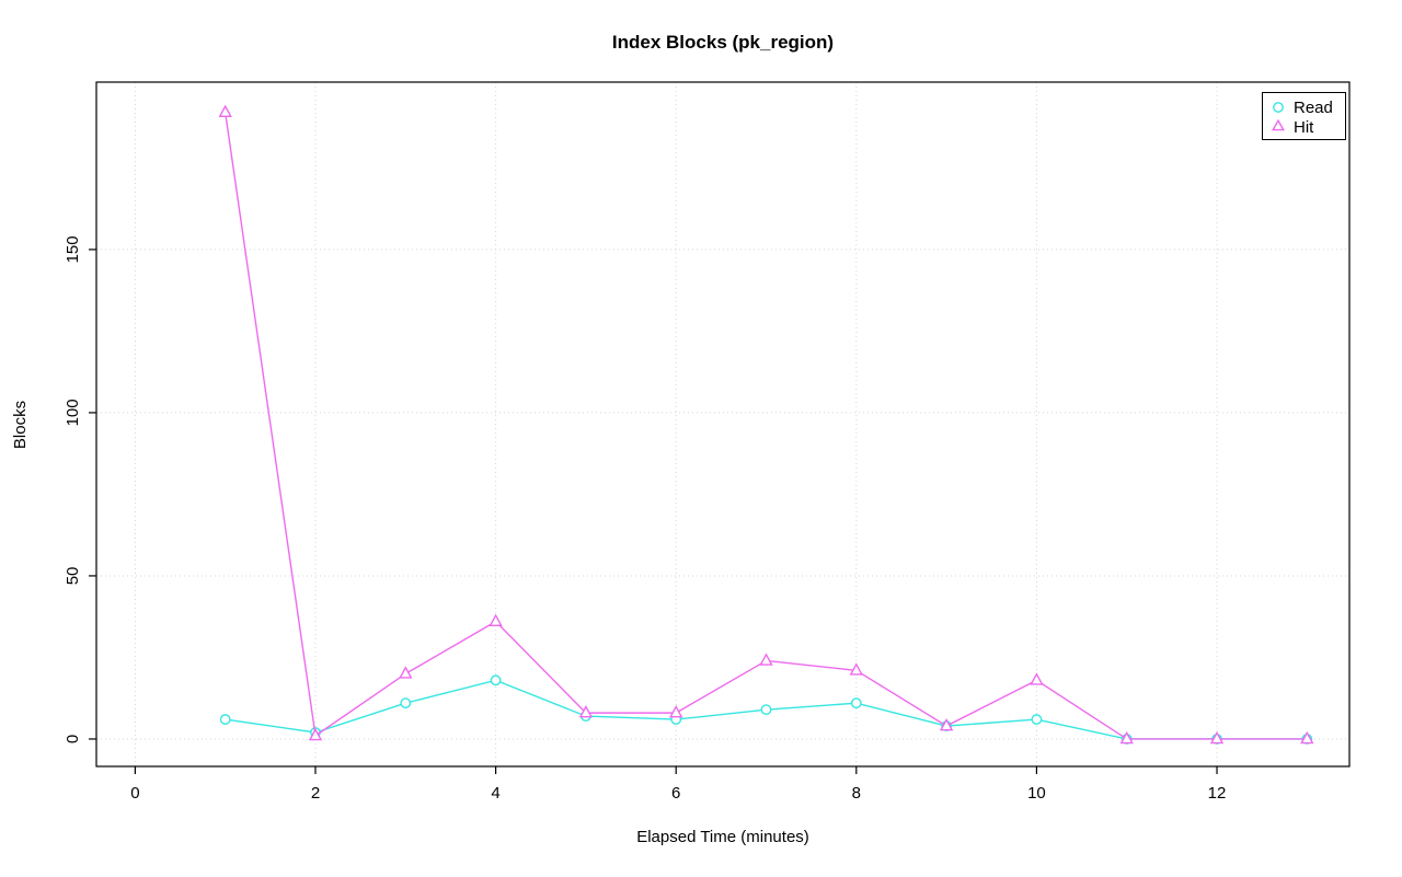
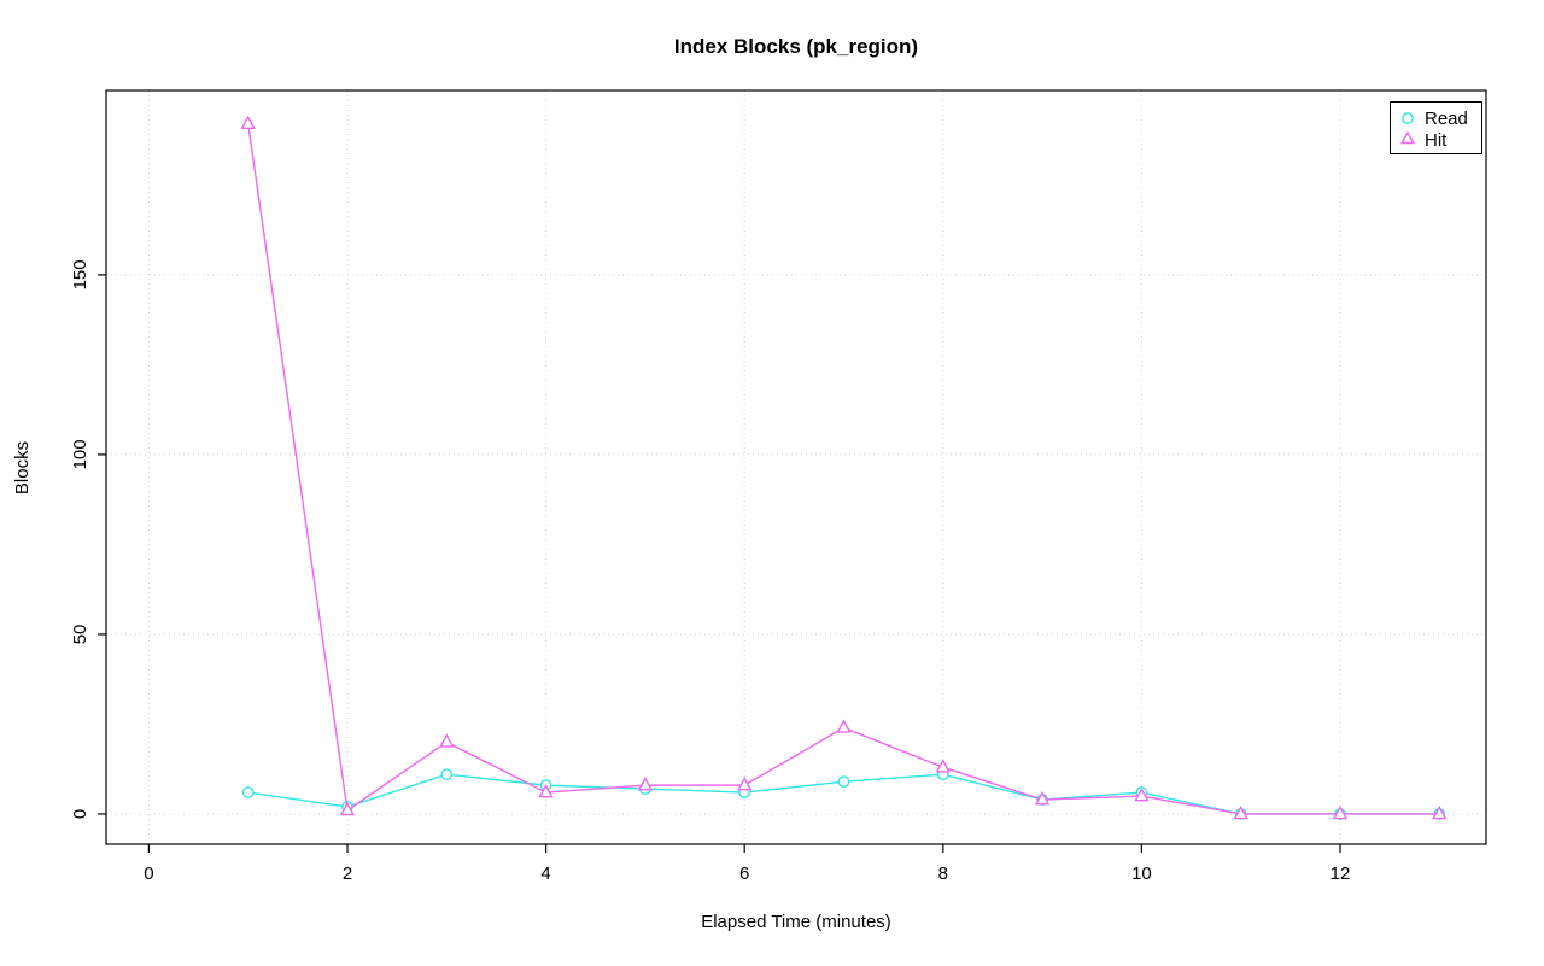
Read/4: 18 -> 8
Hit/4: 36 -> 6
Hit/8: 21 -> 13
Hit/10: 18 -> 5
